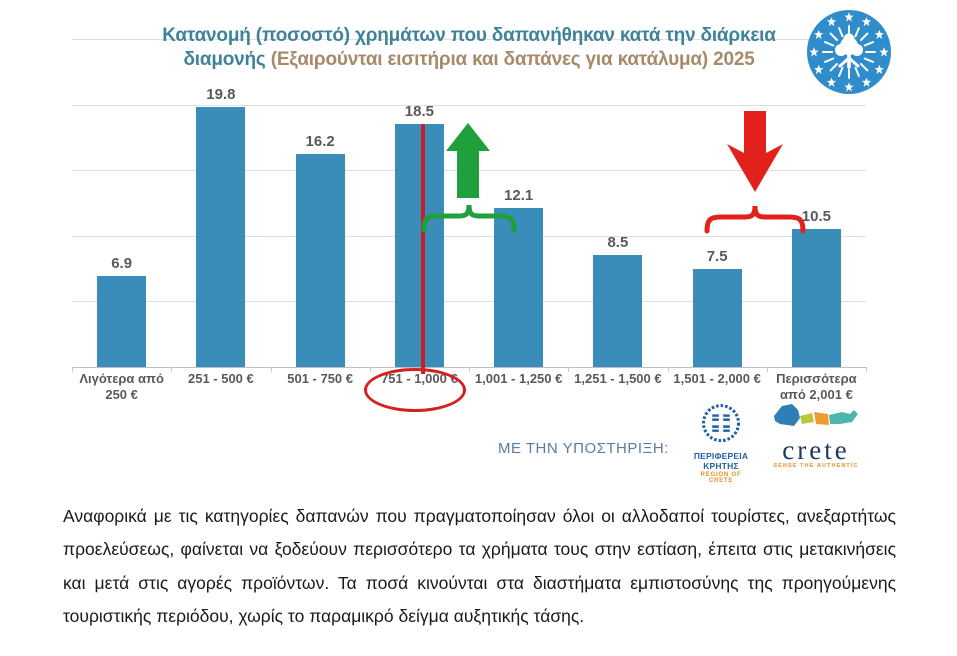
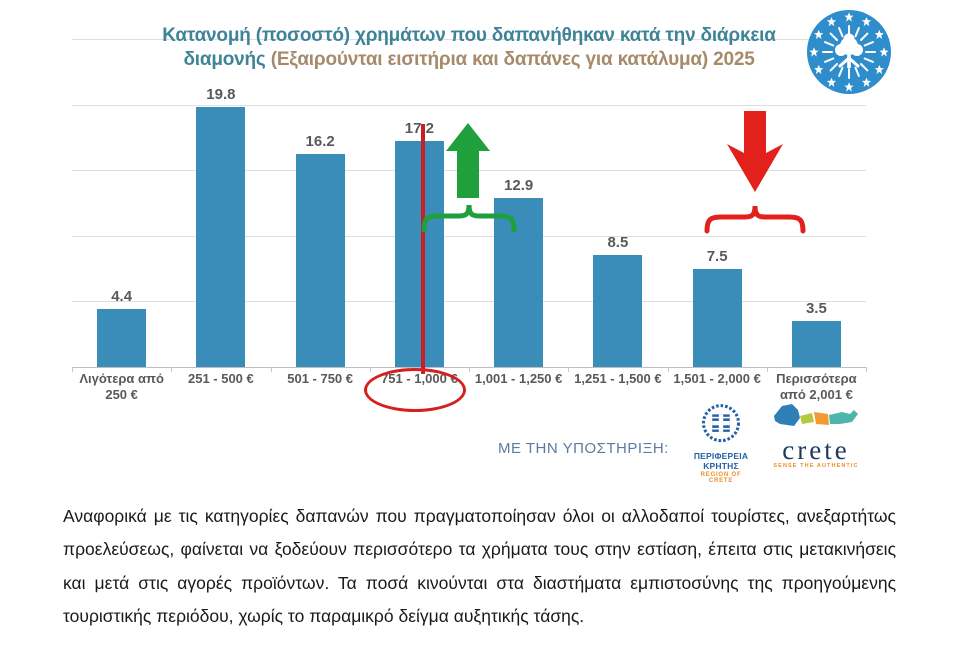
Λιγότερα από 250 €: 6.9 -> 4.4
751 - 1,000 €: 18.5 -> 17.2
1,001 - 1,250 €: 12.1 -> 12.9
Περισσότερα από 2,001 €: 10.5 -> 3.5
